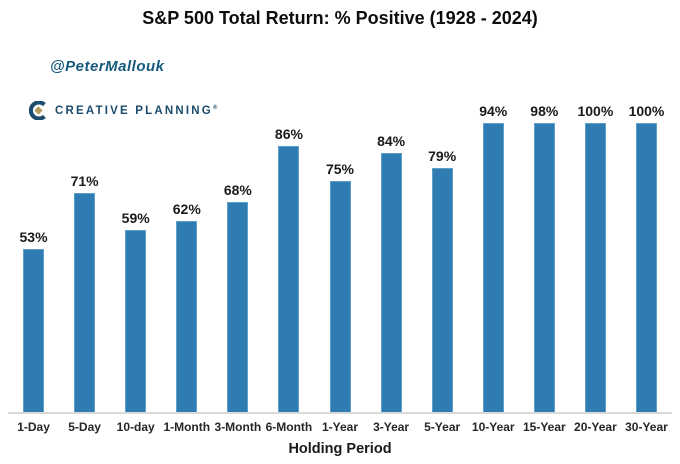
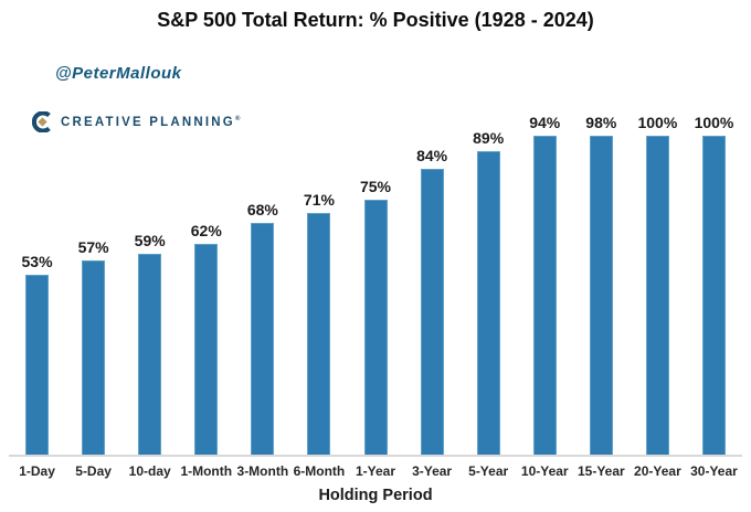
5-Day: 71% -> 57%
6-Month: 86% -> 71%
5-Year: 79% -> 89%
